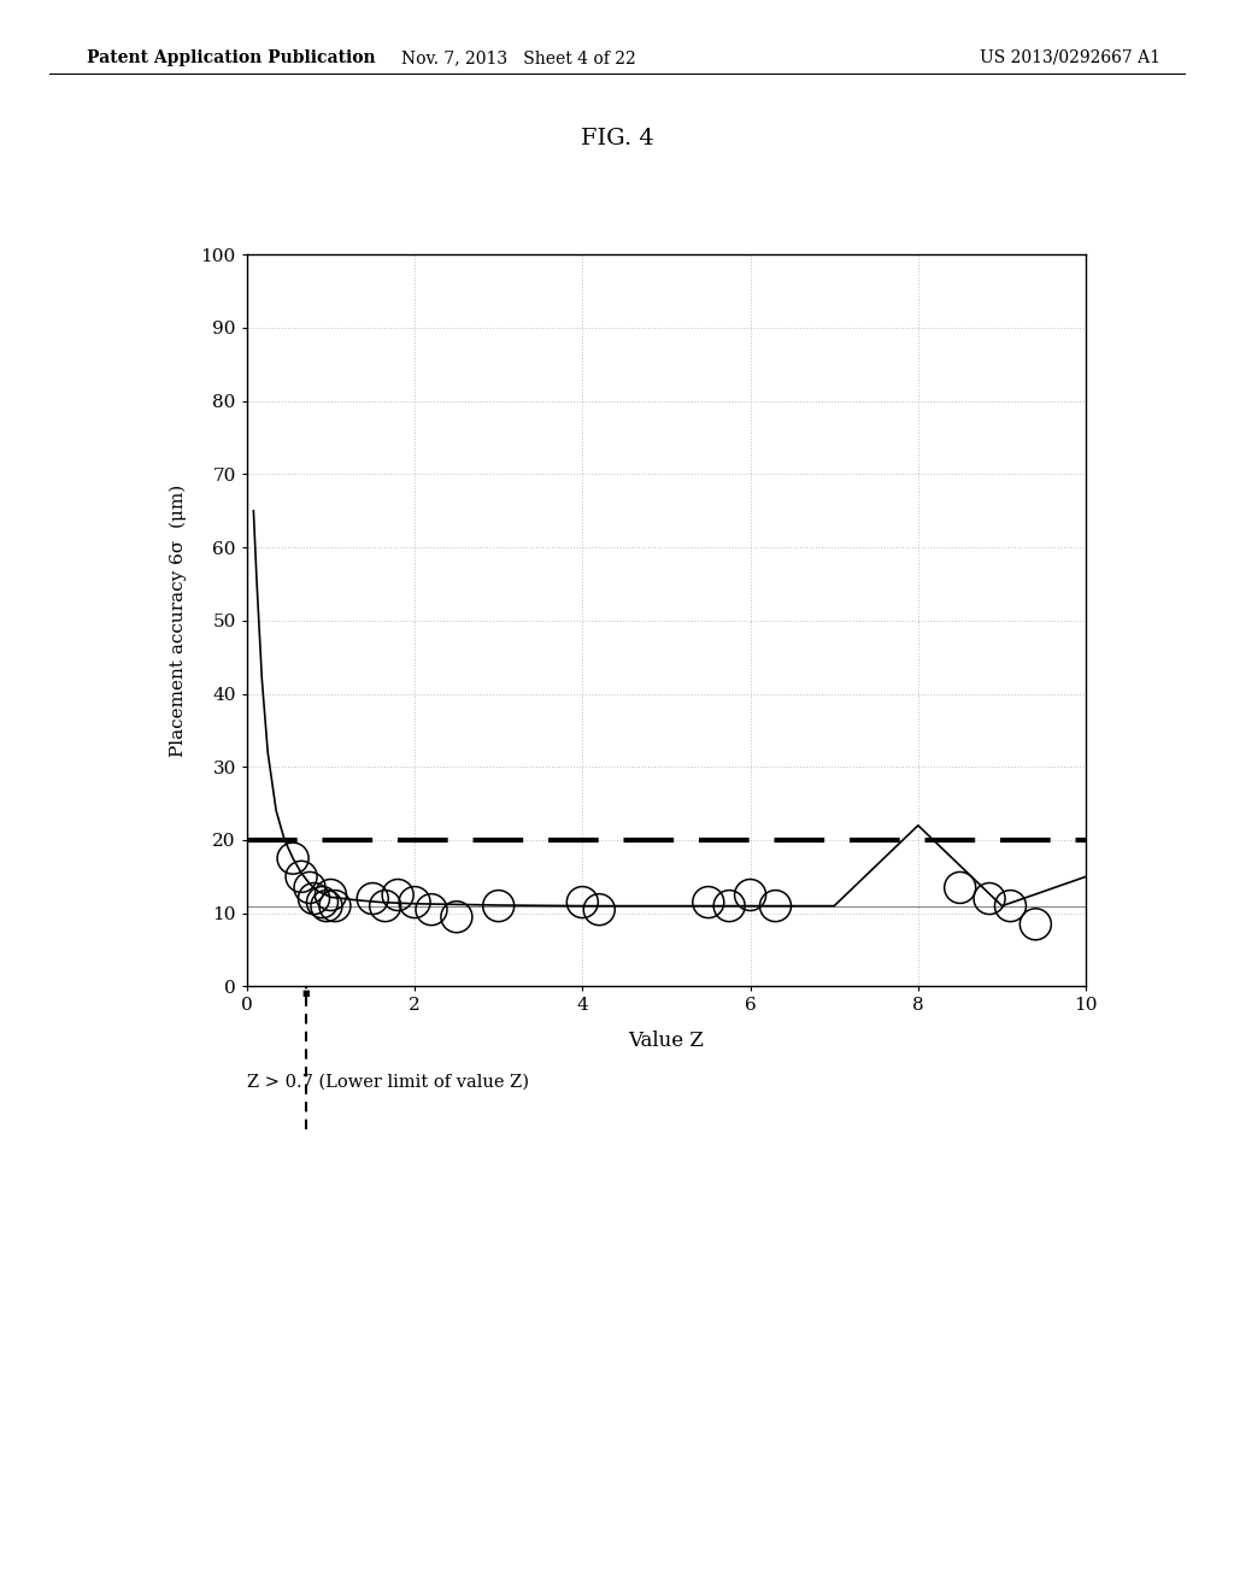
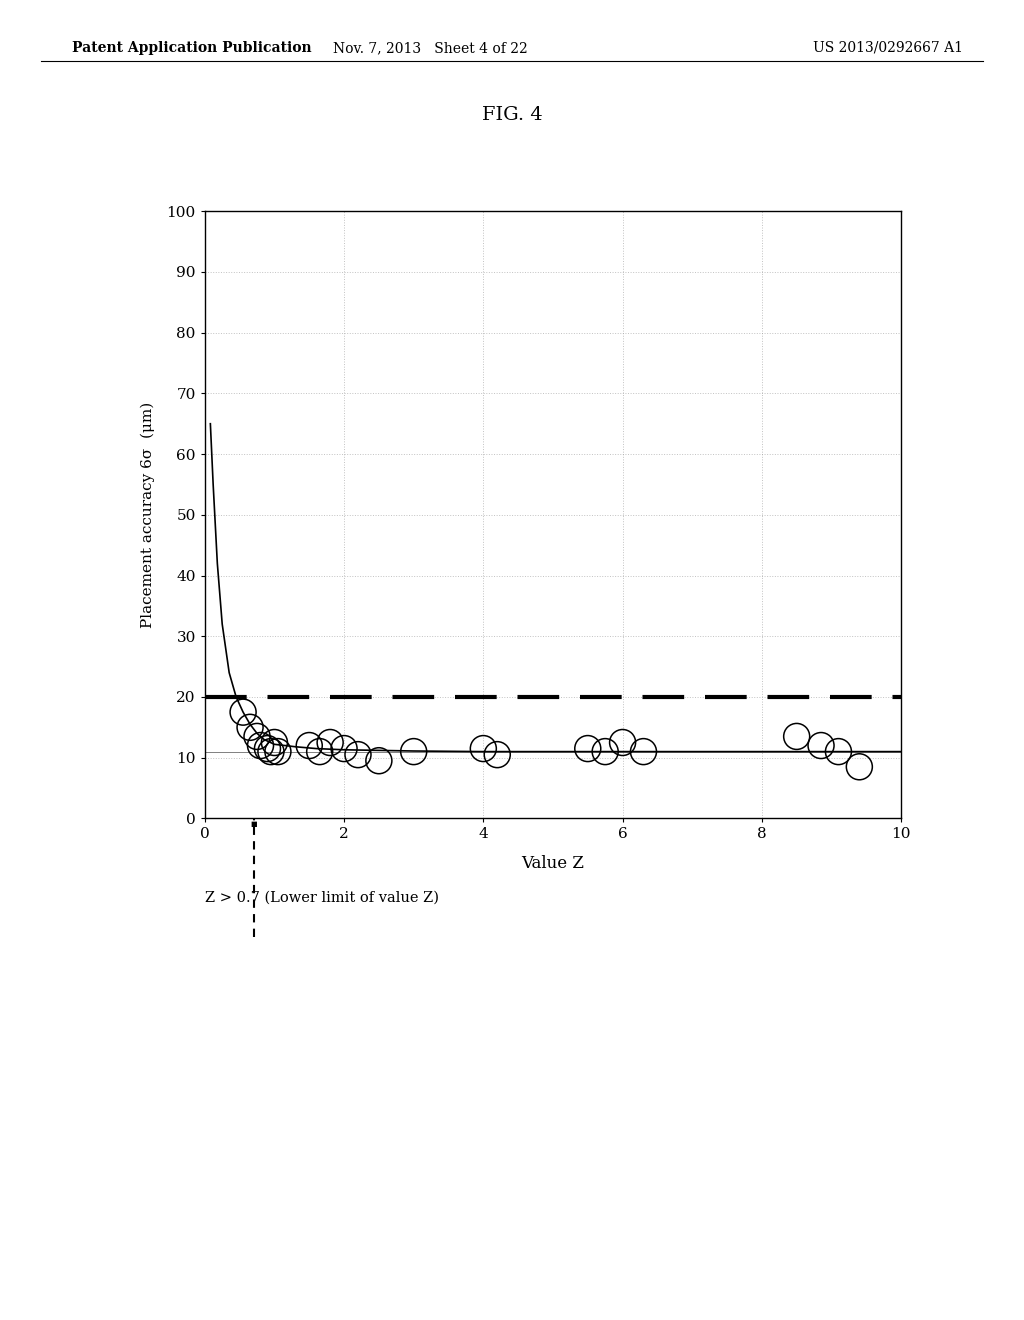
8: 22.0 -> 11.0
10: 15.0 -> 11.0
